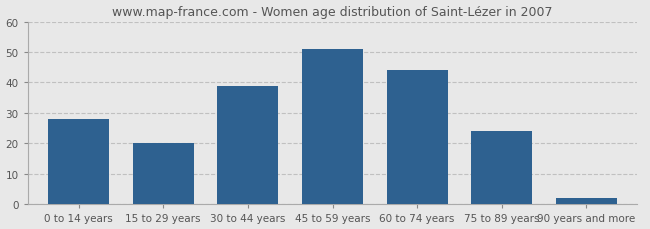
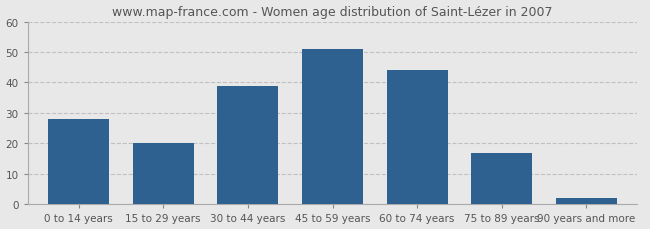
75 to 89 years: 24 -> 17
